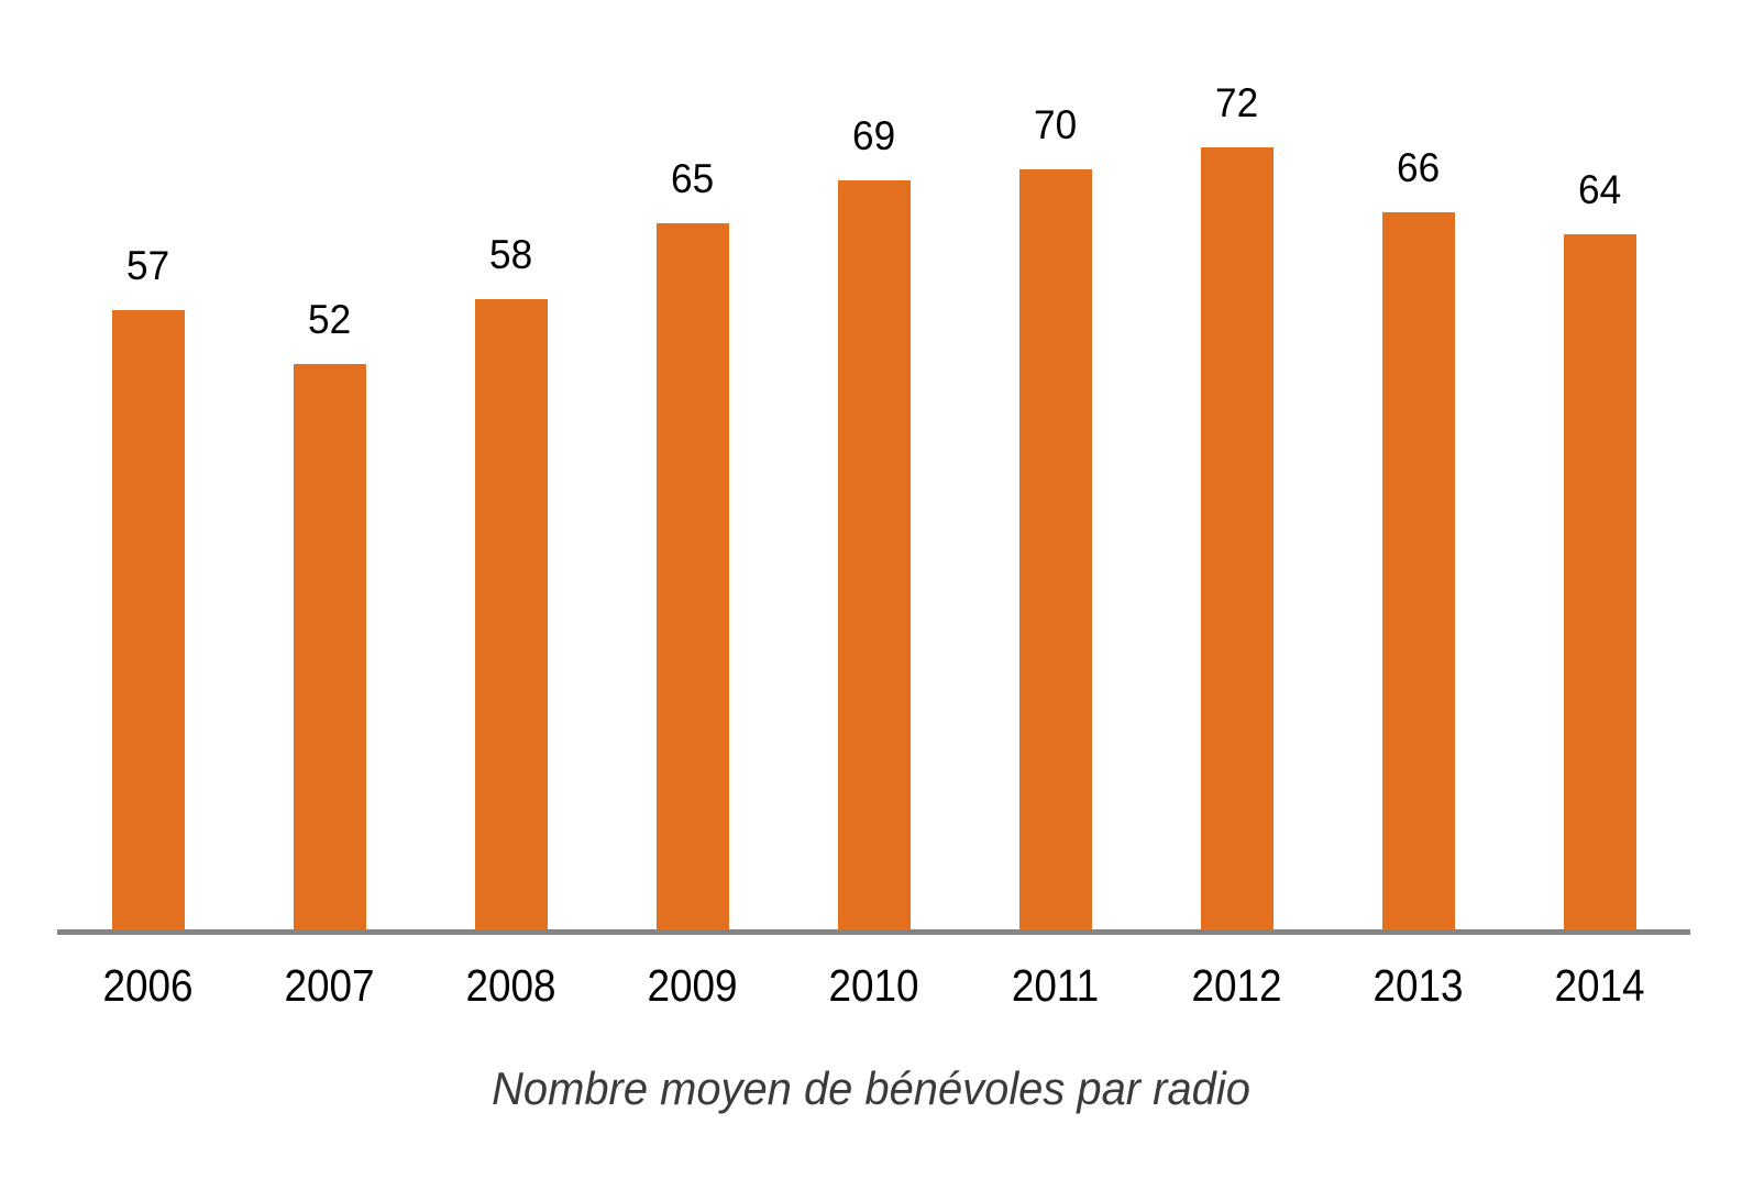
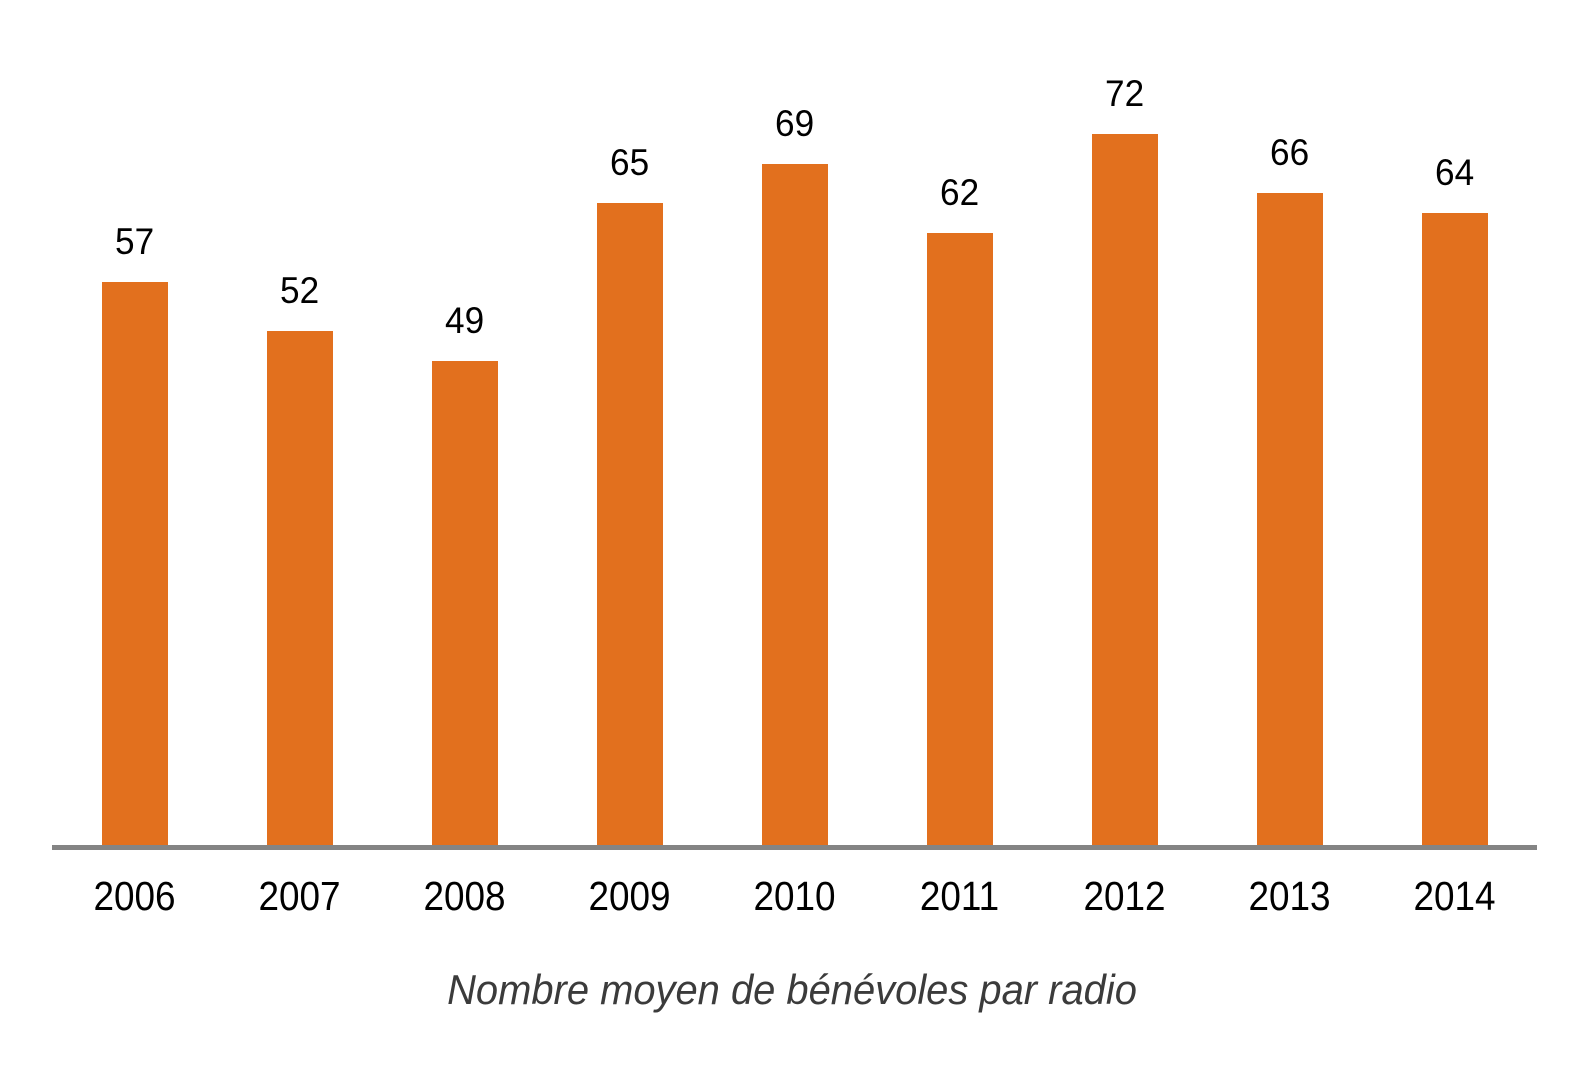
2008: 58 -> 49
2011: 70 -> 62
